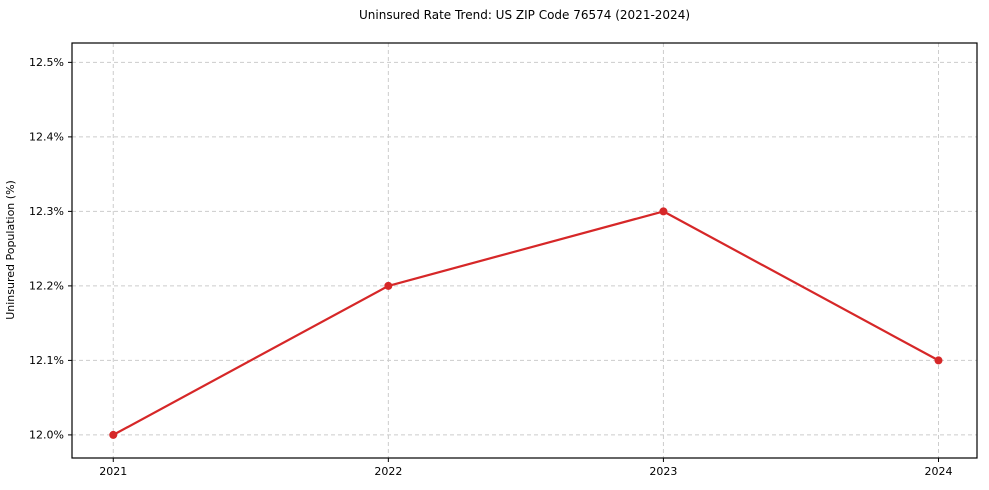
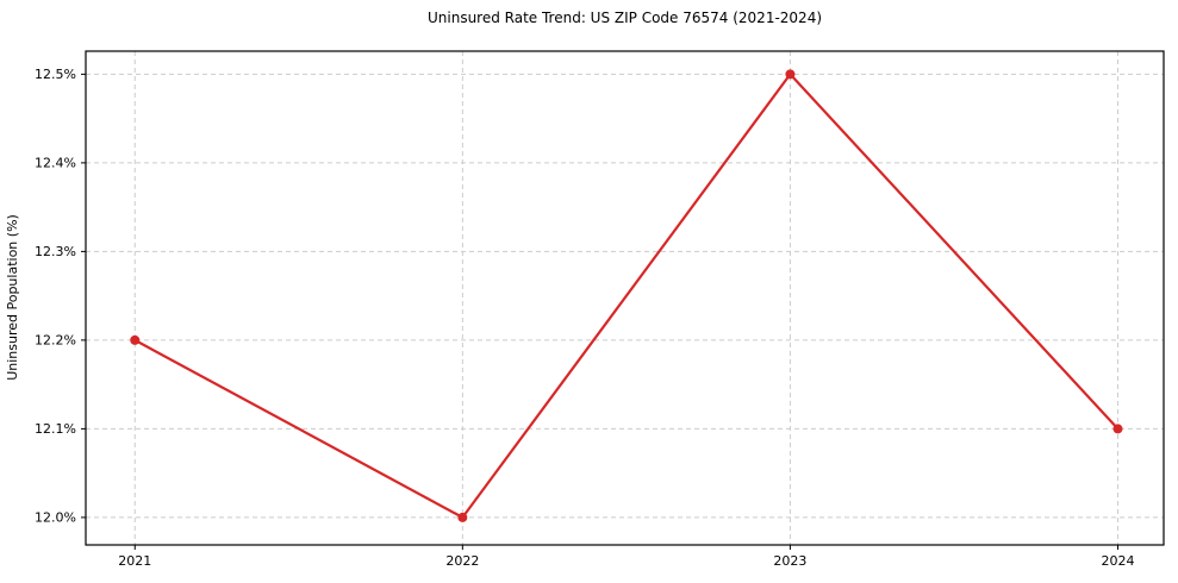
2021: 12.0% -> 12.2%
2022: 12.2% -> 12.0%
2023: 12.3% -> 12.5%
